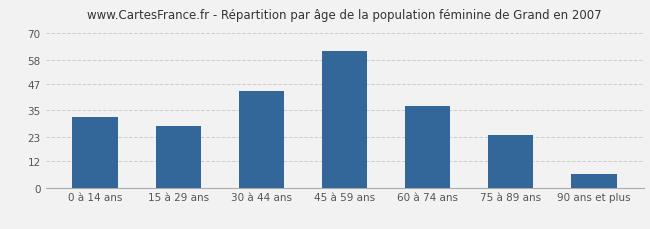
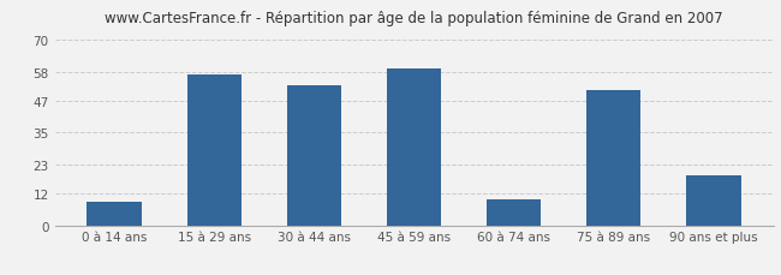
0 à 14 ans: 32 -> 9
15 à 29 ans: 28 -> 57
30 à 44 ans: 44 -> 53
45 à 59 ans: 62 -> 59
60 à 74 ans: 37 -> 10
75 à 89 ans: 24 -> 51
90 ans et plus: 6 -> 19
